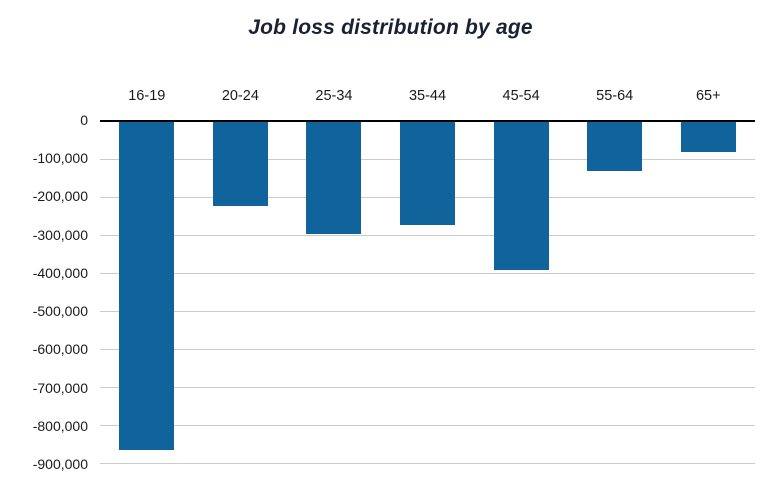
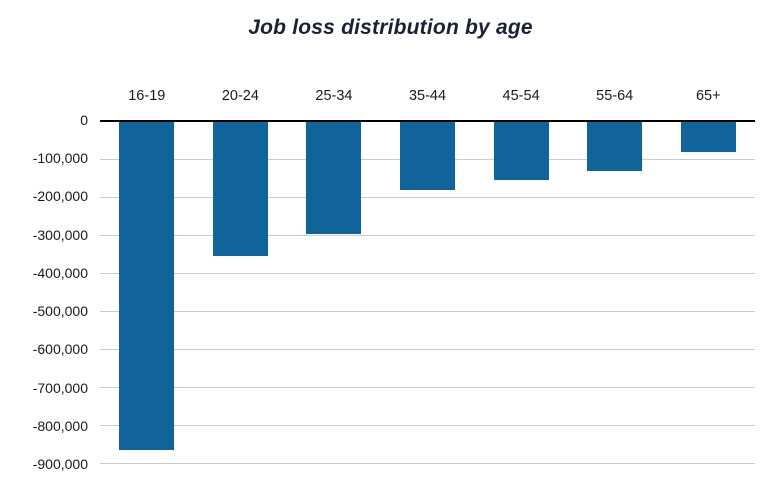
20-24: -220000 -> -350000
35-44: -270000 -> -180000
45-54: -390000 -> -150000
